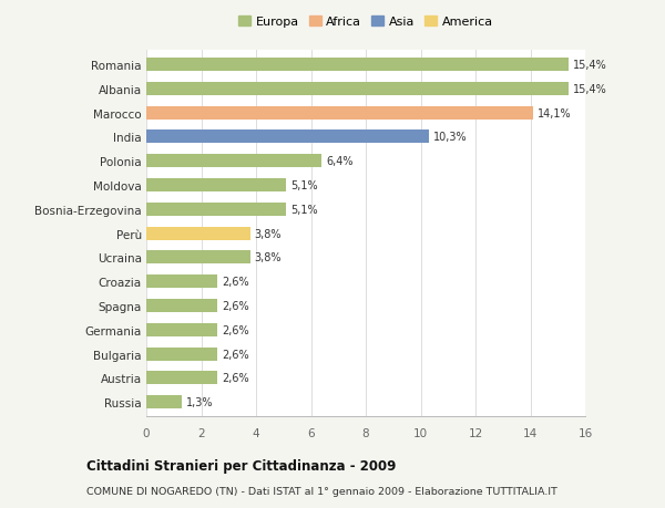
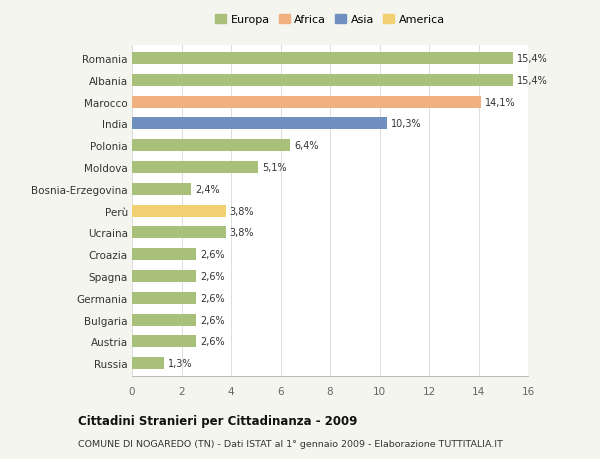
Bosnia-Erzegovina: 5,1% -> 2,4%
